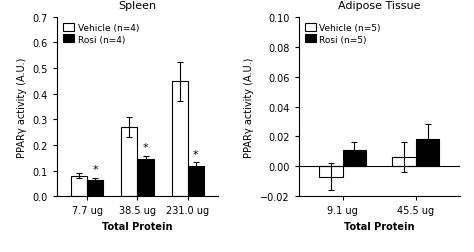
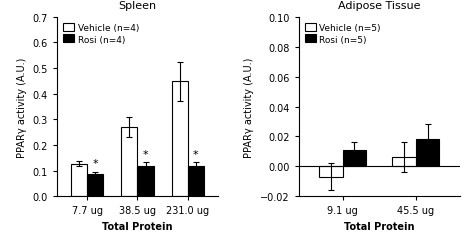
Spleen/Vehicle (n=4)/7.7 ug: 0.080 -> 0.127
Spleen/Rosi (n=4)/7.7 ug: 0.065 -> 0.088
Spleen/Rosi (n=4)/38.5 ug: 0.145 -> 0.120
